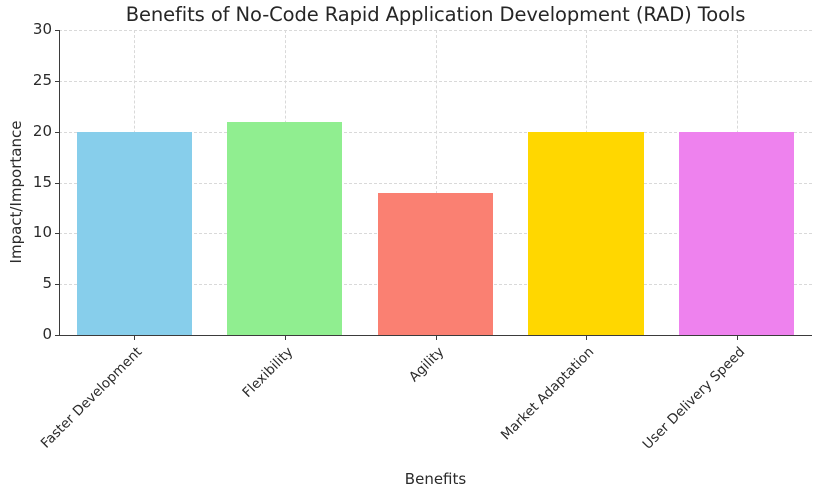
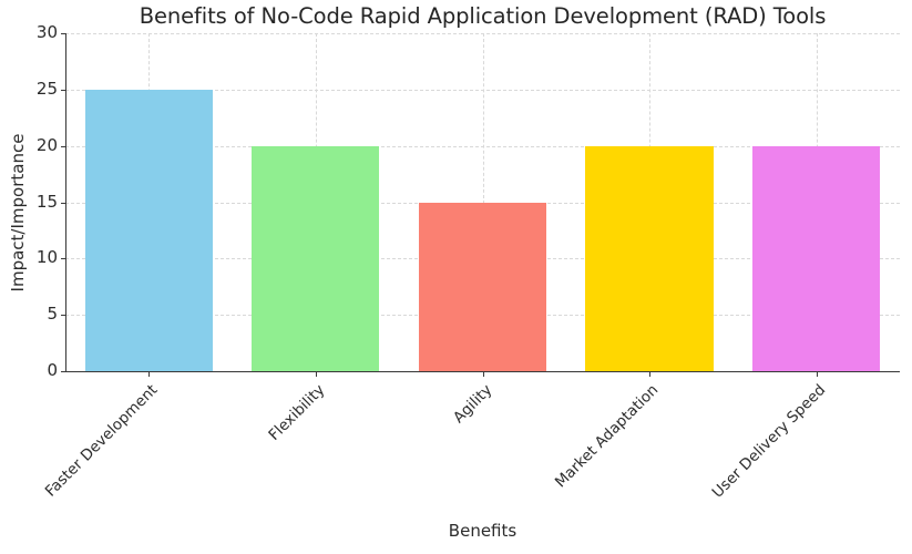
Faster Development: 20 -> 25
Flexibility: 21 -> 20
Agility: 14 -> 15
